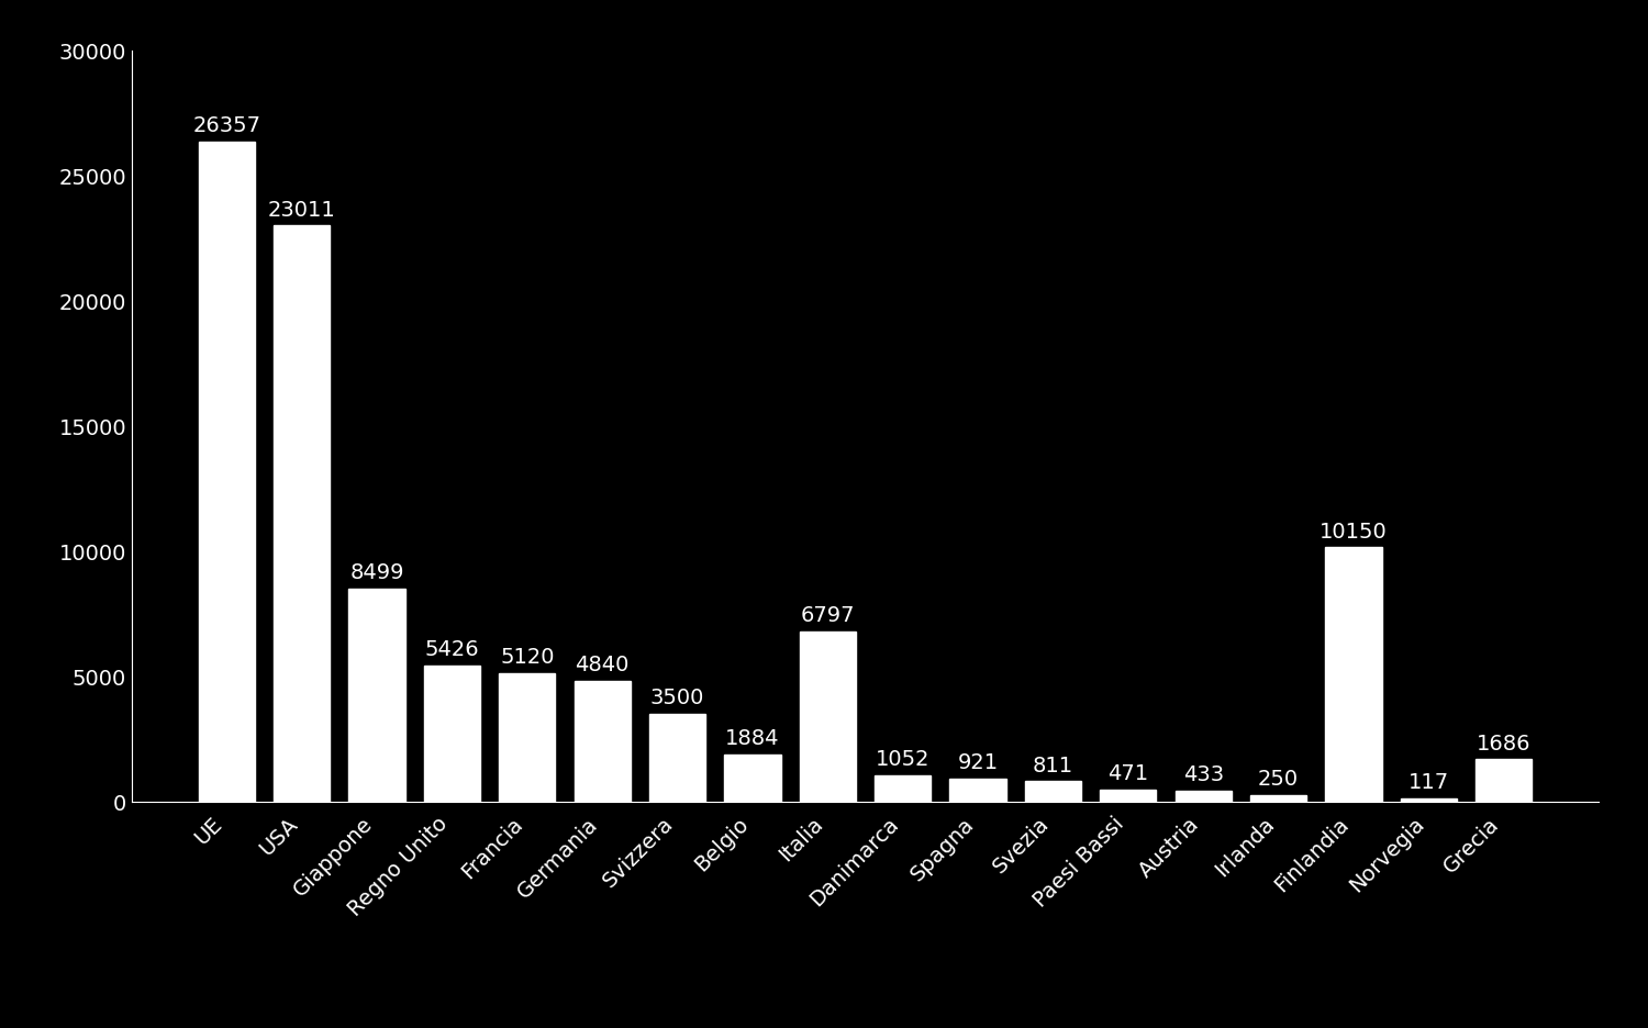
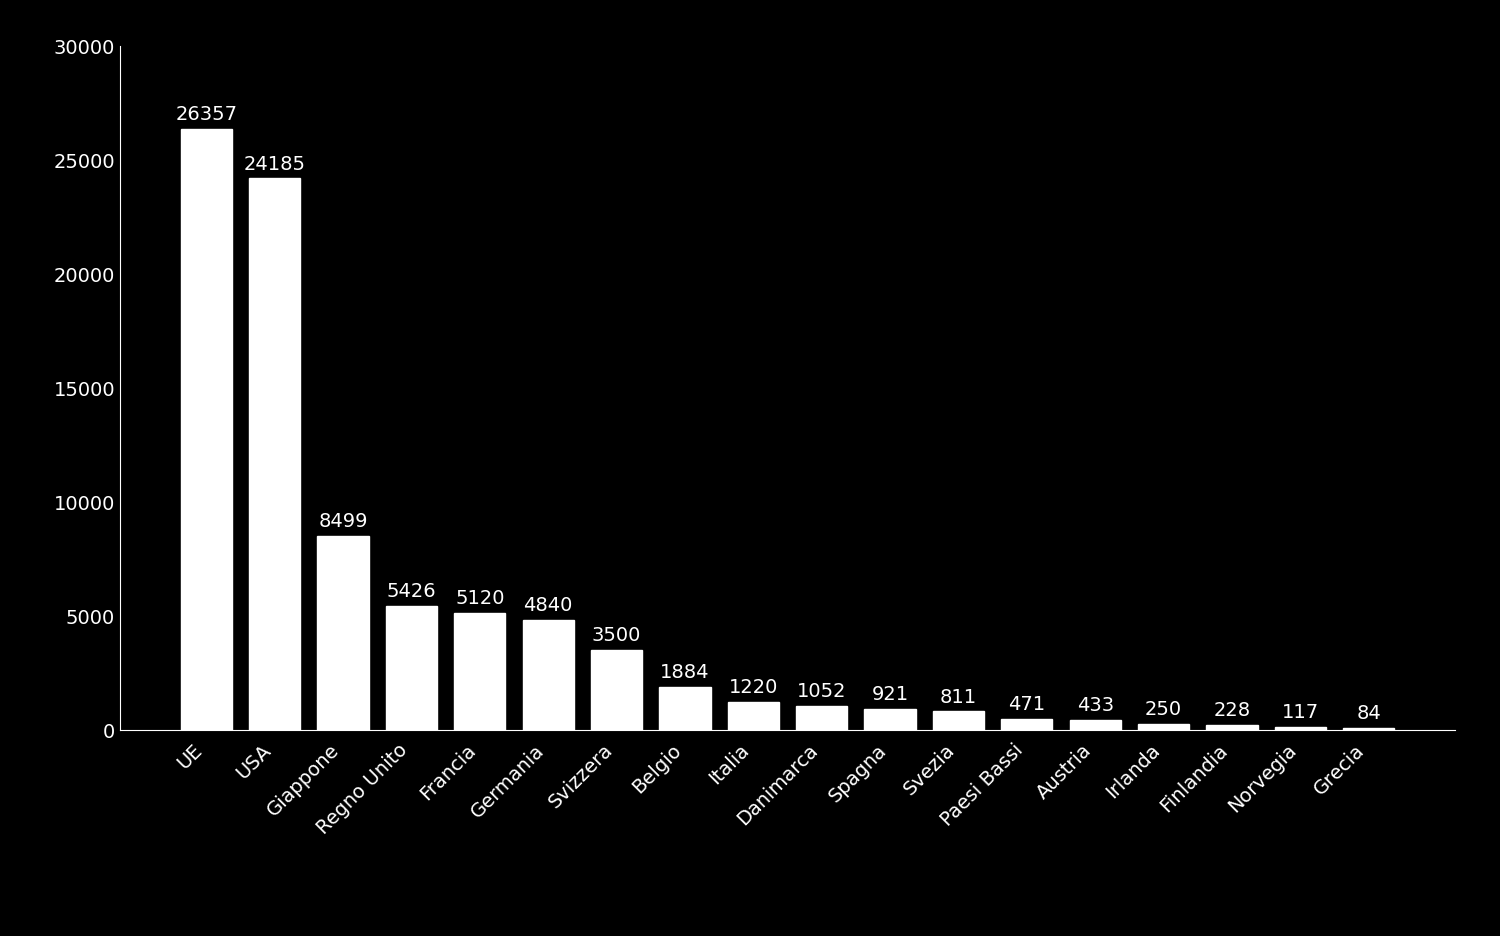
USA: 23011 -> 24185
Italia: 6797 -> 1220
Finlandia: 10150 -> 228
Grecia: 1686 -> 84
